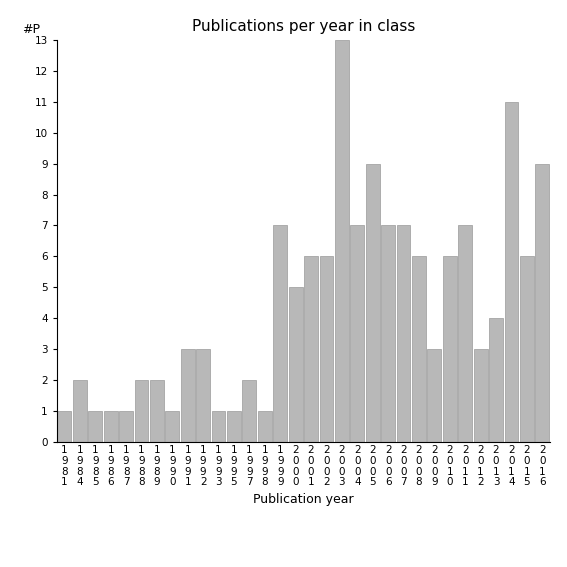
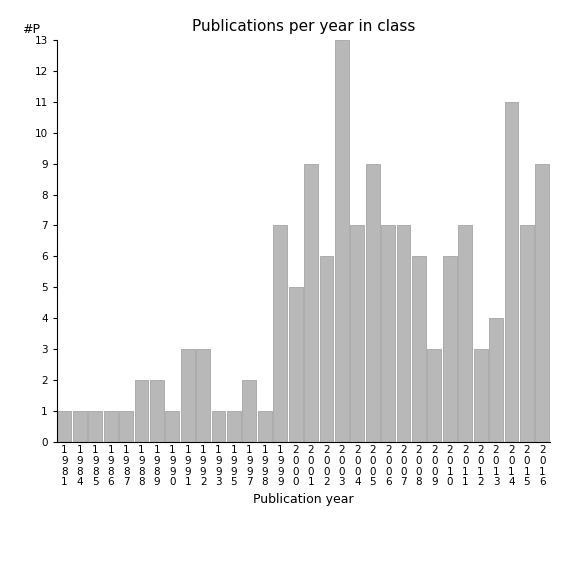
1 9 8 4: 2 -> 1
2 0 0 1: 6 -> 9
2 0 1 5: 6 -> 7
